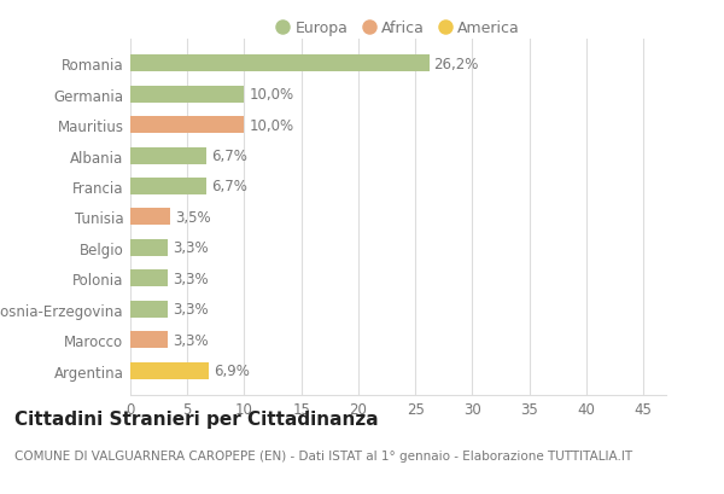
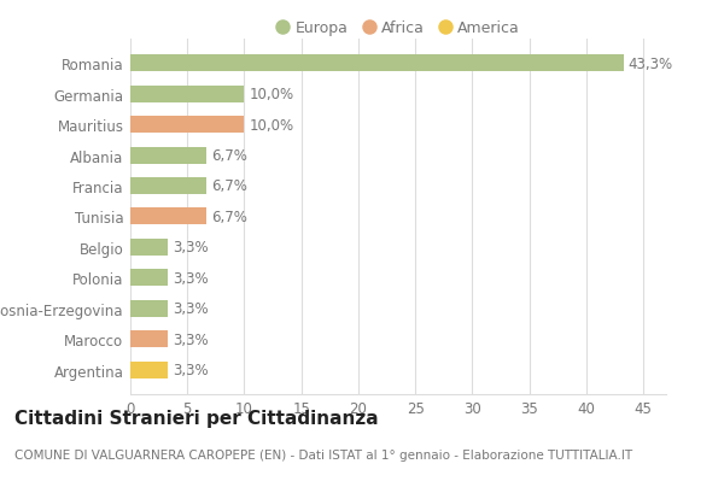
Romania: 26,2% -> 43,3%
Tunisia: 3,5% -> 6,7%
Argentina: 6,9% -> 3,3%
